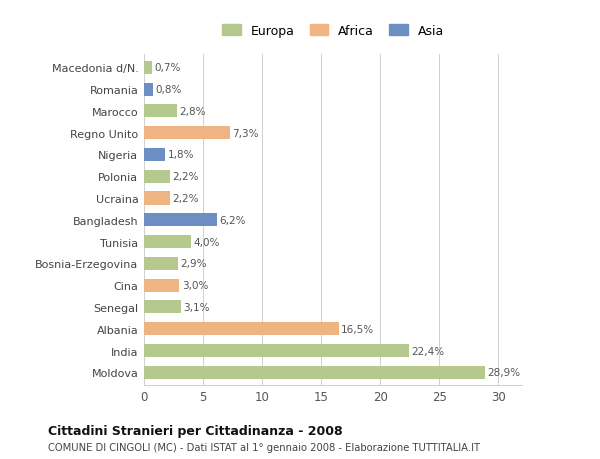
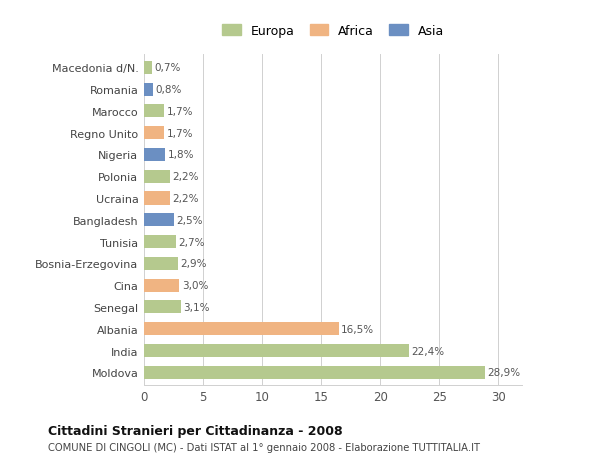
Marocco: 2,8% -> 1,7%
Regno Unito: 7,3% -> 1,7%
Bangladesh: 6,2% -> 2,5%
Tunisia: 4,0% -> 2,7%
